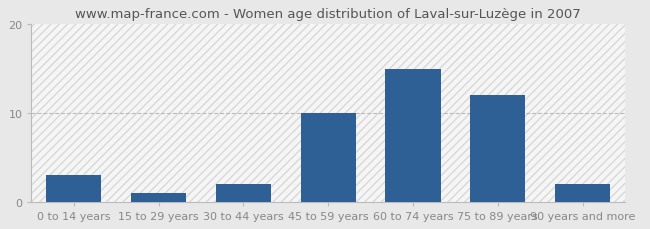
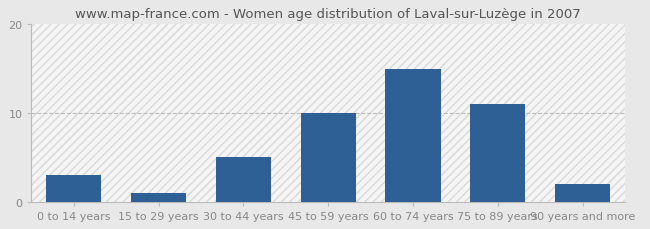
30 to 44 years: 2 -> 5
75 to 89 years: 12 -> 11
